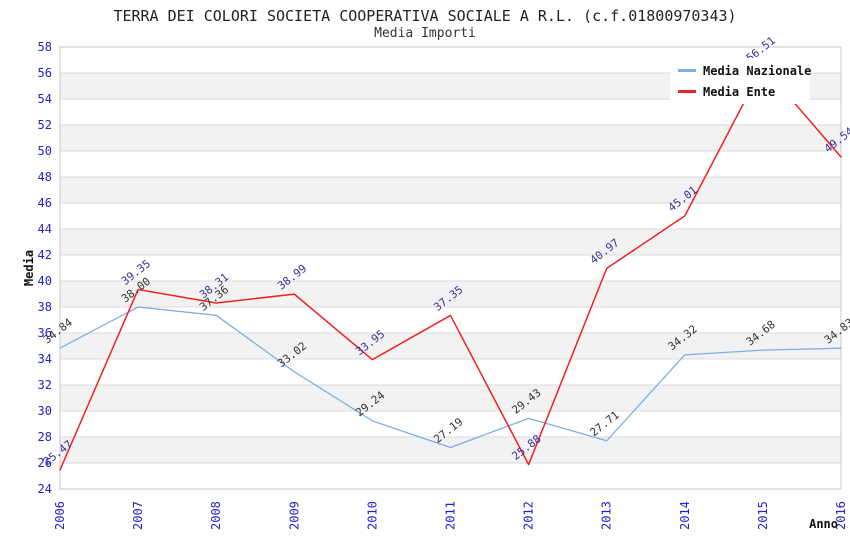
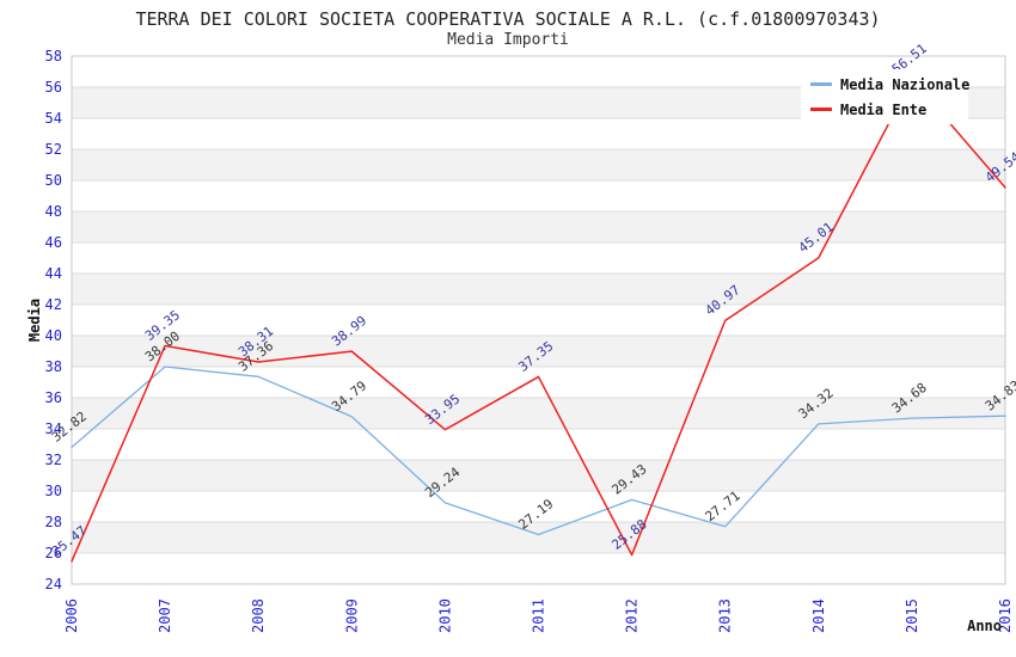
Media Nazionale/2006: 34.84 -> 32.82
Media Nazionale/2009: 33.02 -> 34.79
